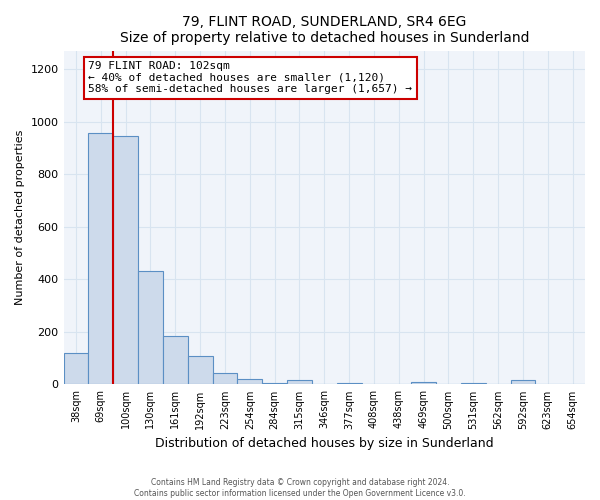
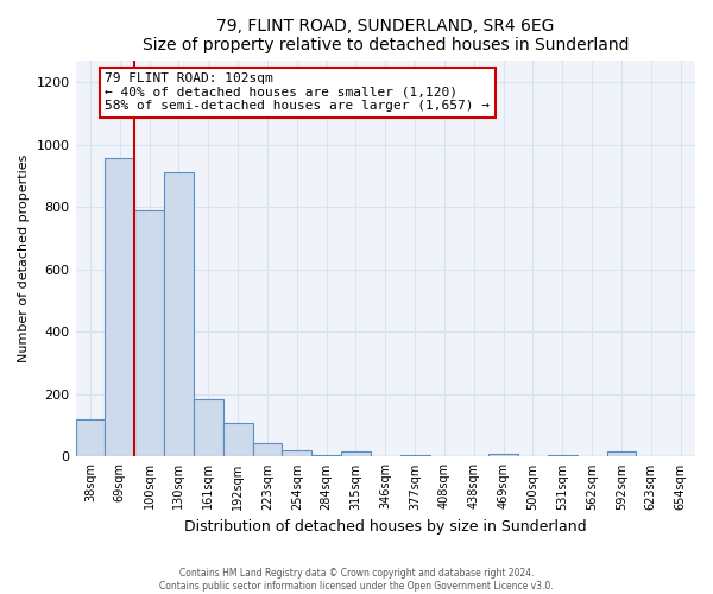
100sqm: 945 -> 790
130sqm: 430 -> 910
